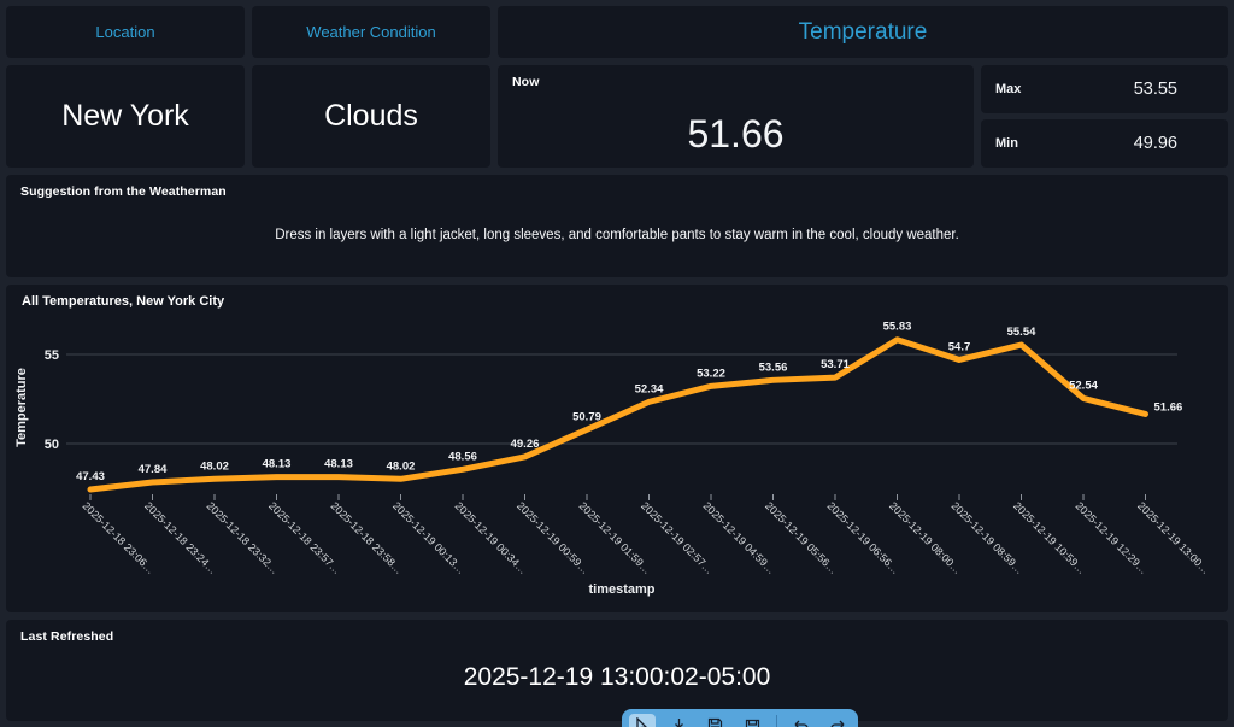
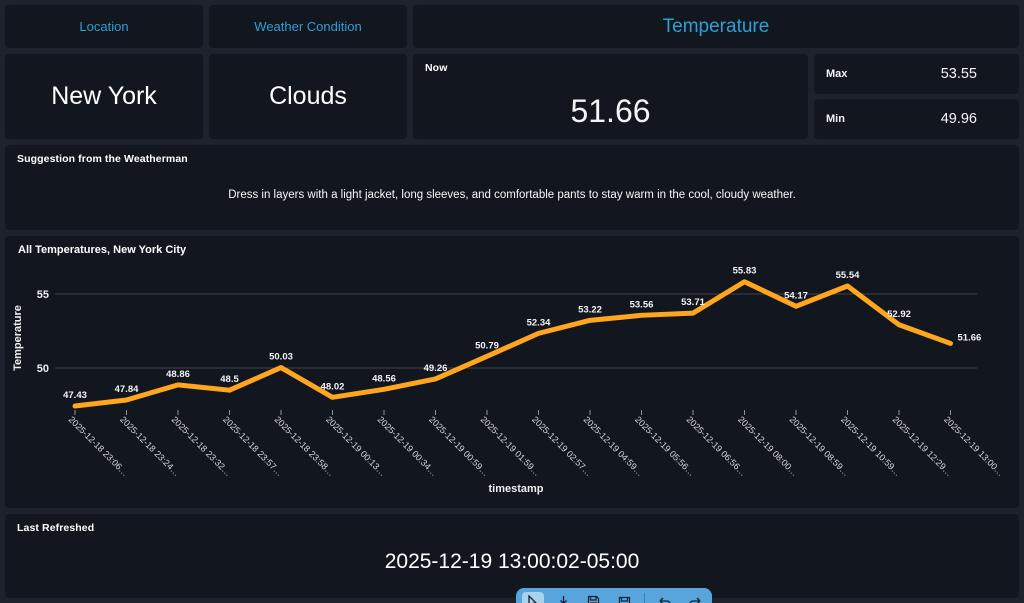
2025-12-18 23:32…: 48.02 -> 48.86
2025-12-18 23:57…: 48.13 -> 48.5
2025-12-18 23:58…: 48.13 -> 50.03
2025-12-19 08:59…: 54.7 -> 54.17
2025-12-19 12:29…: 52.54 -> 52.92
